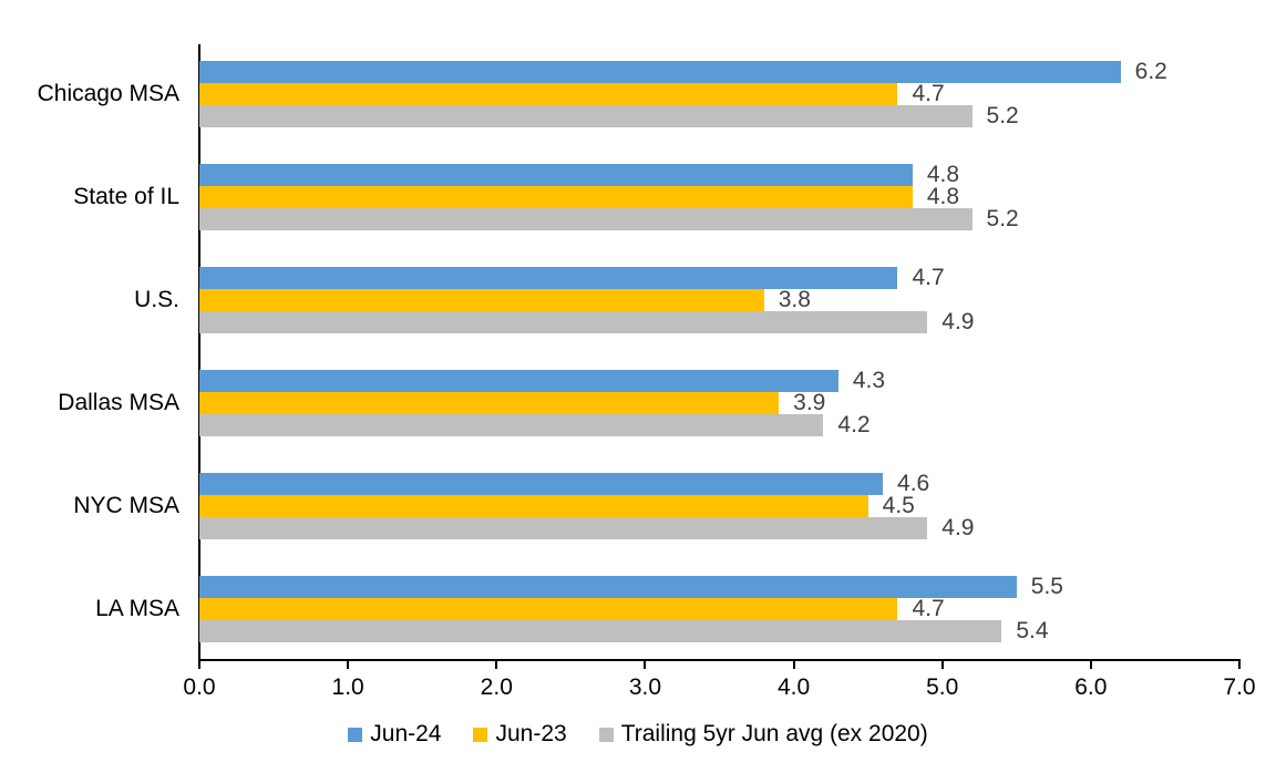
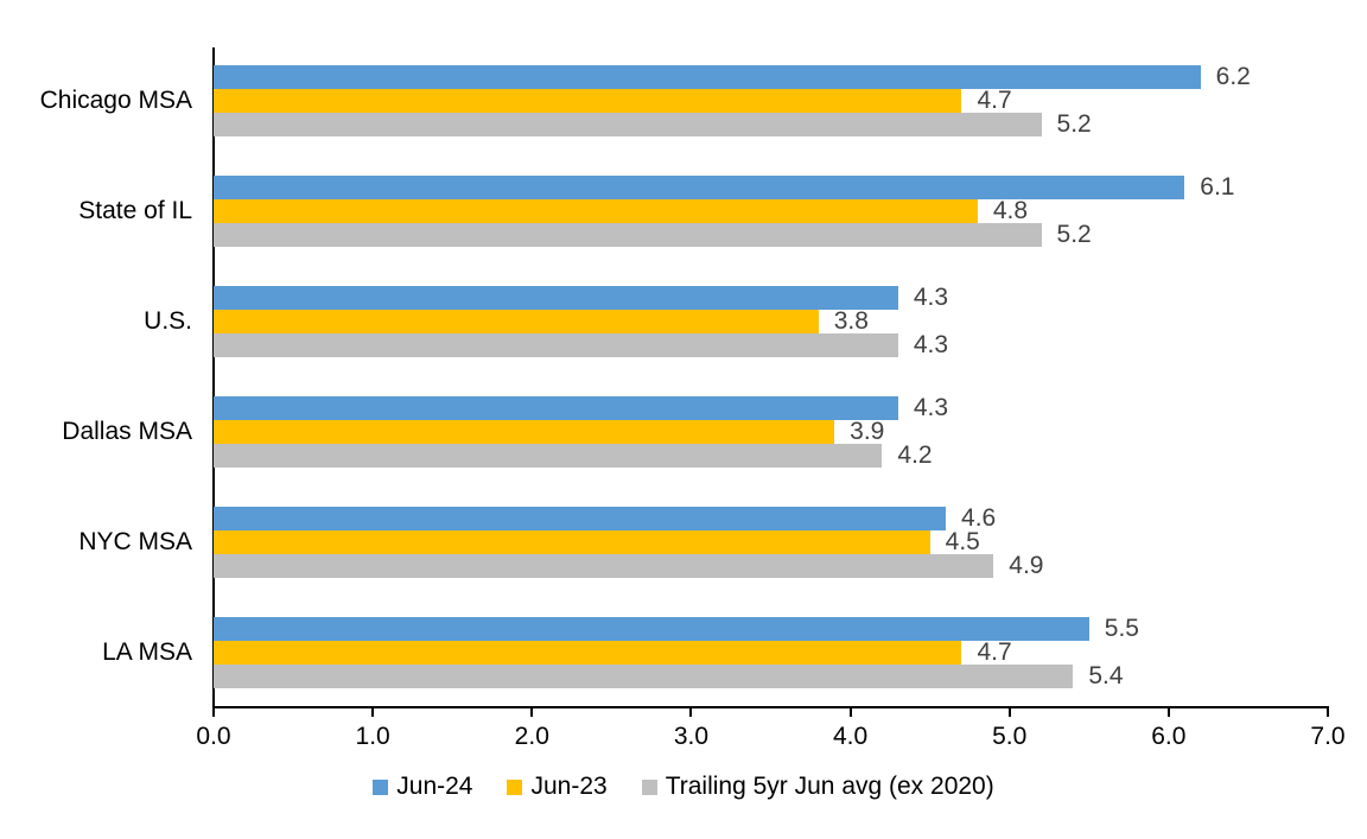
Jun-24/State of IL: 4.8 -> 6.1
Jun-24/U.S.: 4.7 -> 4.3
Trailing 5yr Jun avg (ex 2020)/U.S.: 4.9 -> 4.3
